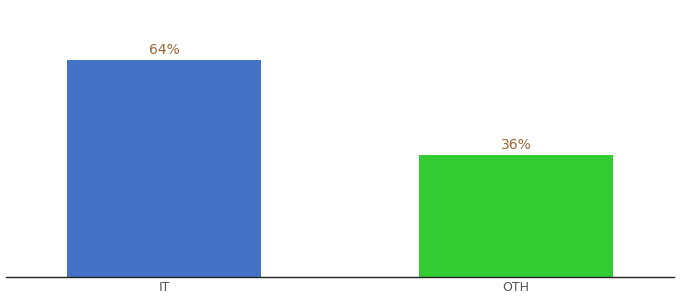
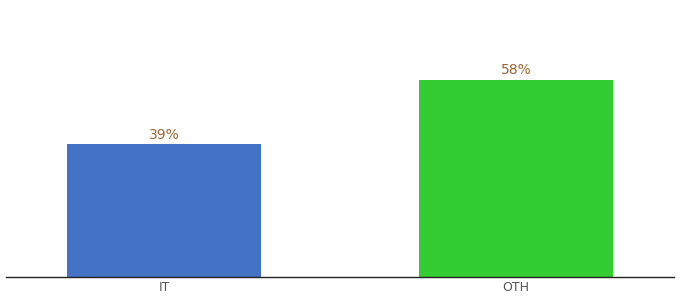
IT: 64% -> 39%
OTH: 36% -> 58%
